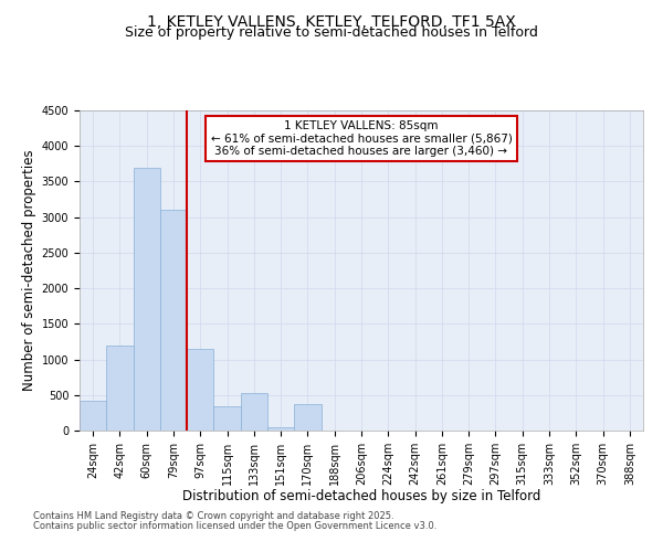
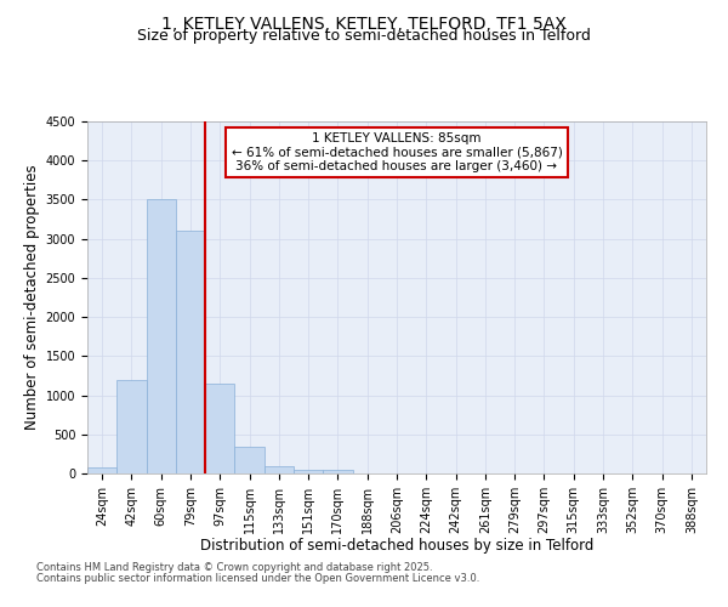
24sqm: 420 -> 80
60sqm: 3700 -> 3510
133sqm: 520 -> 100
170sqm: 380 -> 50
